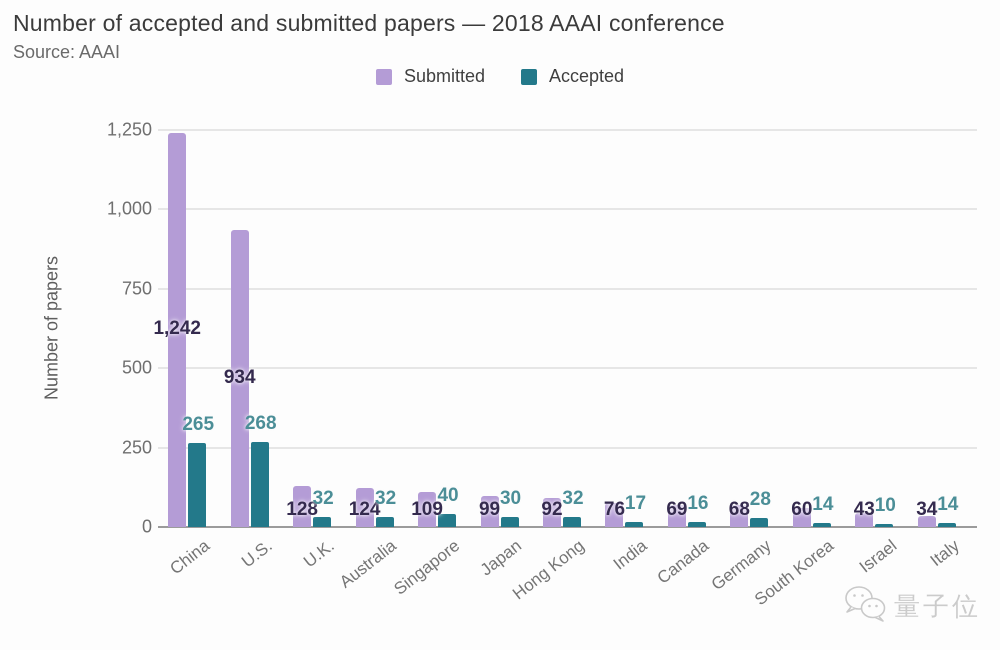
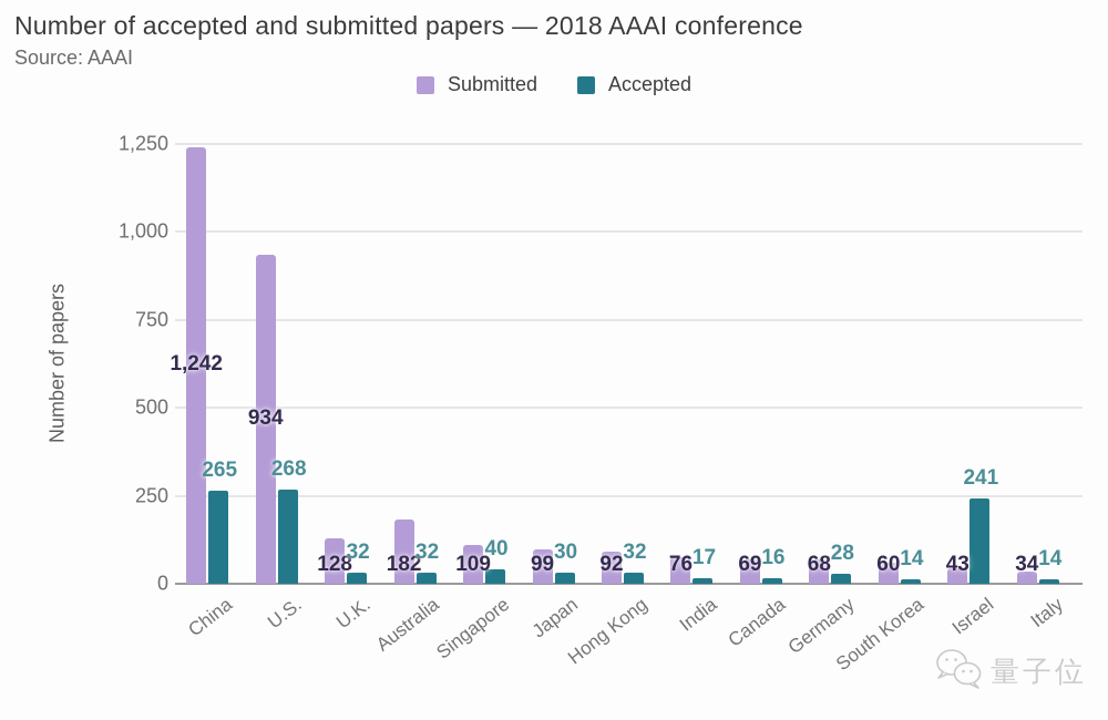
Submitted/Australia: 124 -> 182
Accepted/Israel: 10 -> 241
